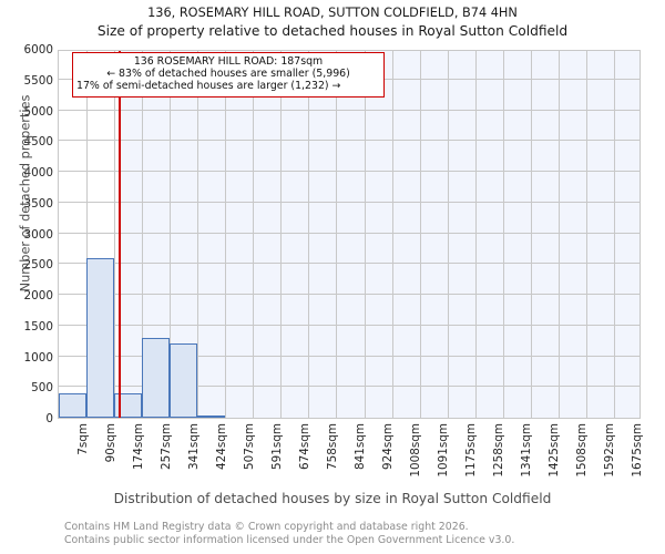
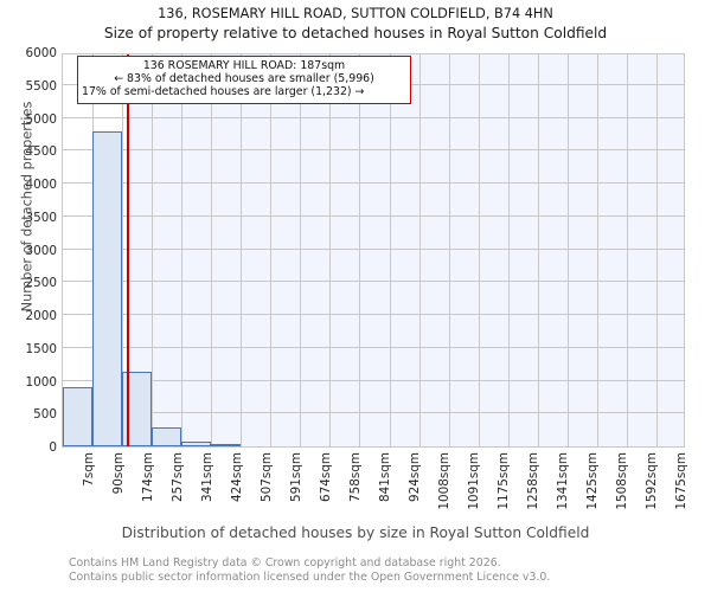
7sqm: 400 -> 900
90sqm: 2600 -> 4800
174sqm: 400 -> 1100
257sqm: 1300 -> 300
341sqm: 1200 -> 100
